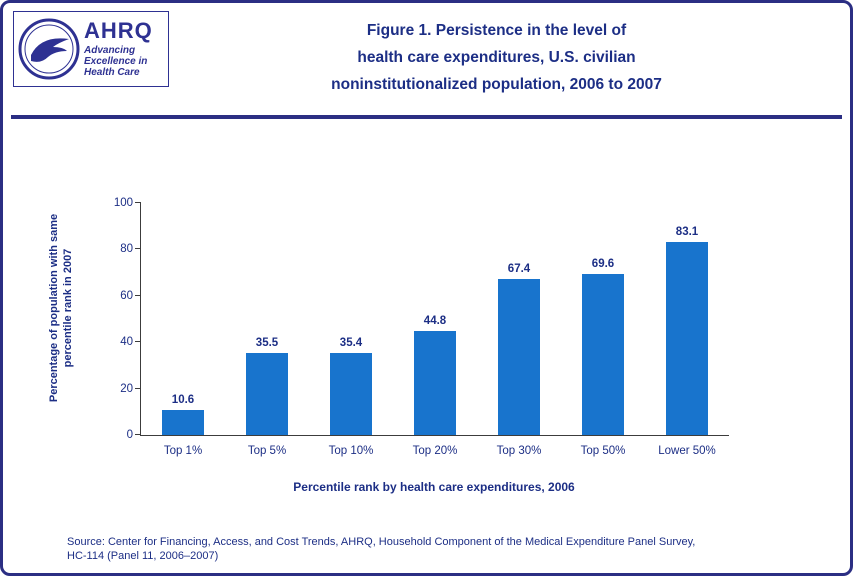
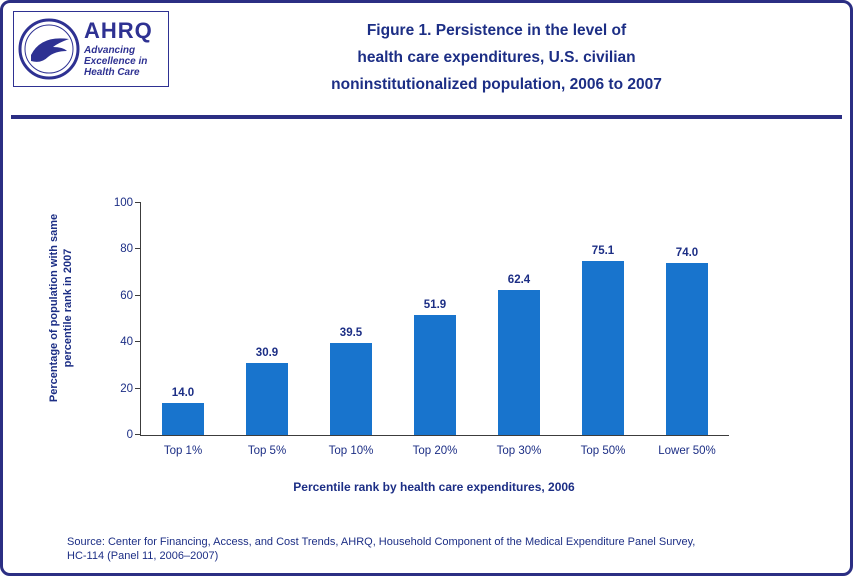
Top 1%: 10.6 -> 14.0
Top 5%: 35.5 -> 30.9
Top 10%: 35.4 -> 39.5
Top 20%: 44.8 -> 51.9
Top 30%: 67.4 -> 62.4
Top 50%: 69.6 -> 75.1
Lower 50%: 83.1 -> 74.0
